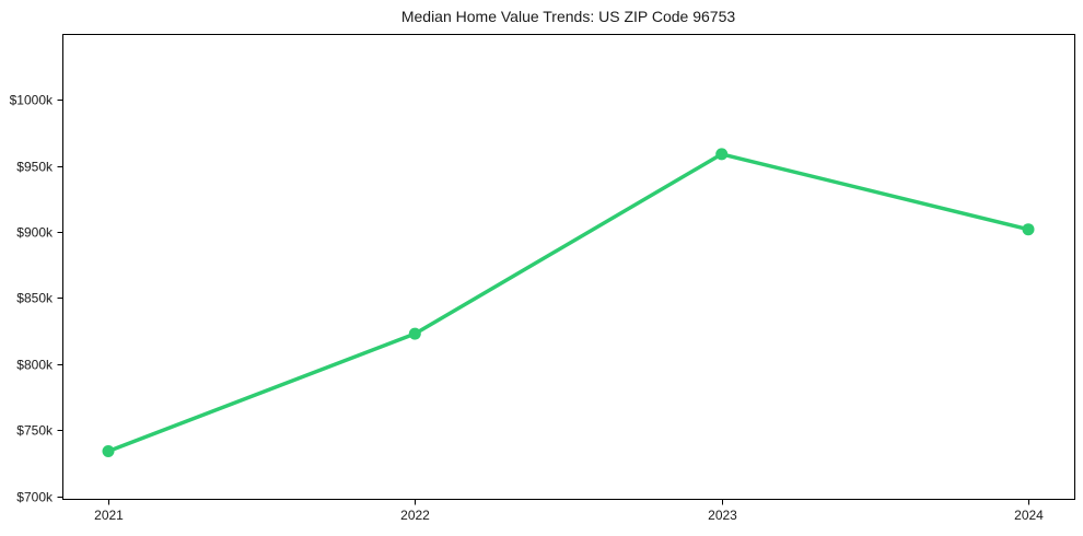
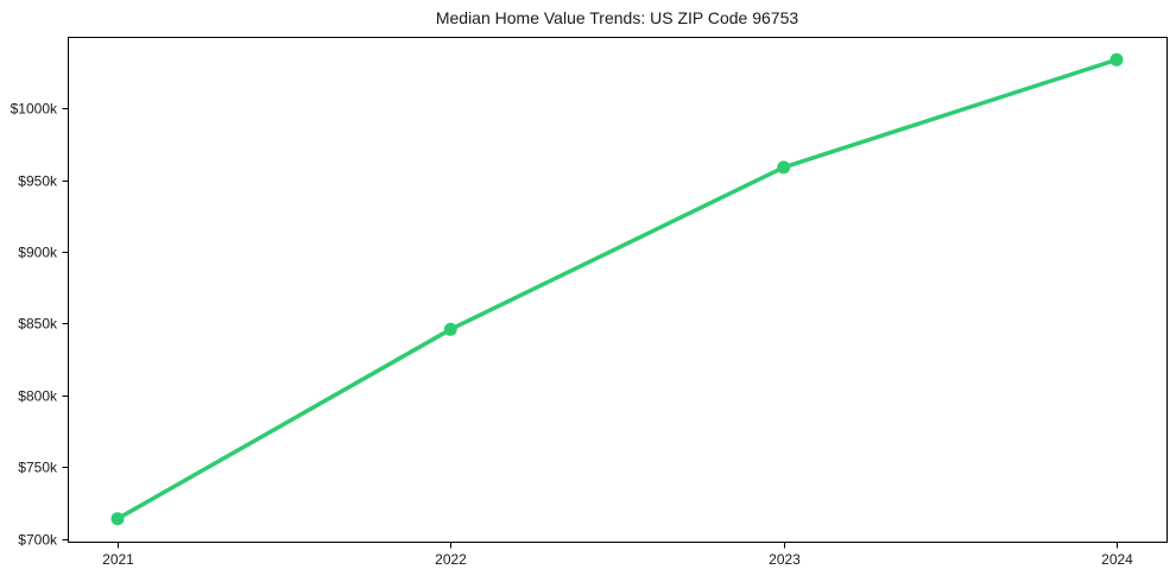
2021: $734k -> $714k
2022: $823k -> $846k
2024: $902k -> $1034k
